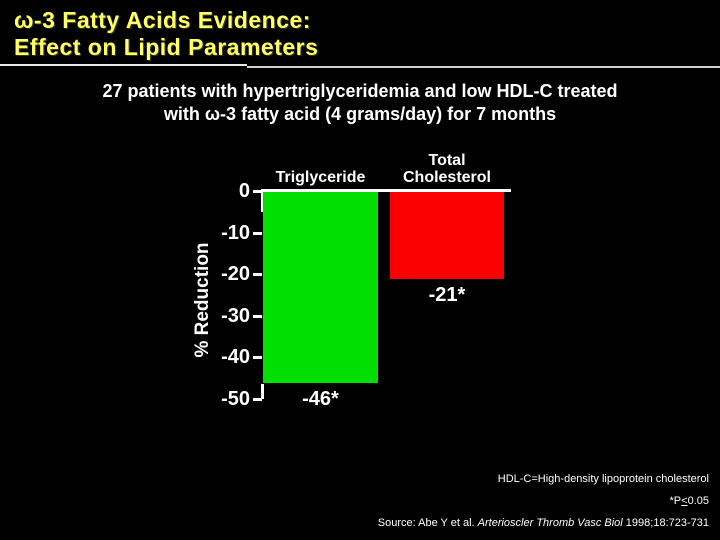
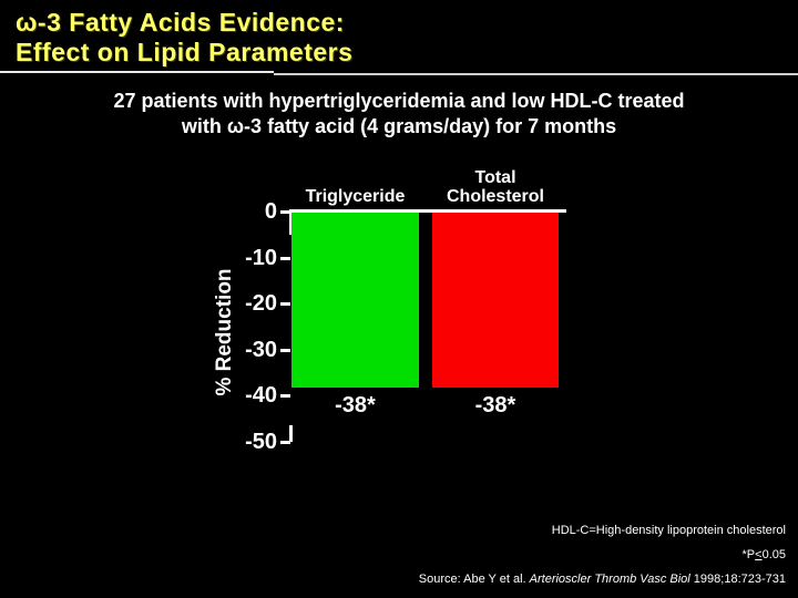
Triglyceride: -46 -> -38
Total Cholesterol: -21 -> -38
